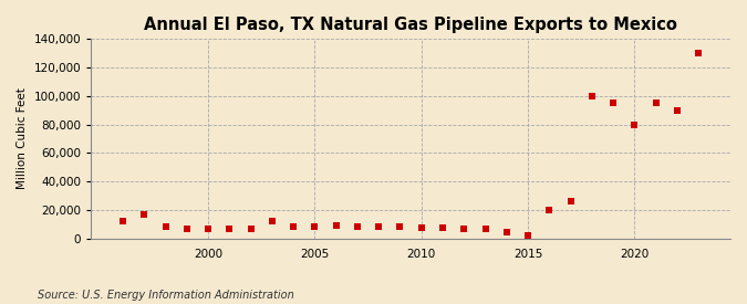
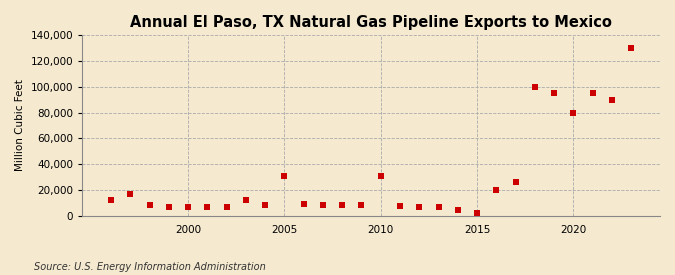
2005: 8,000 -> 31,000
2010: 8,000 -> 31,000
